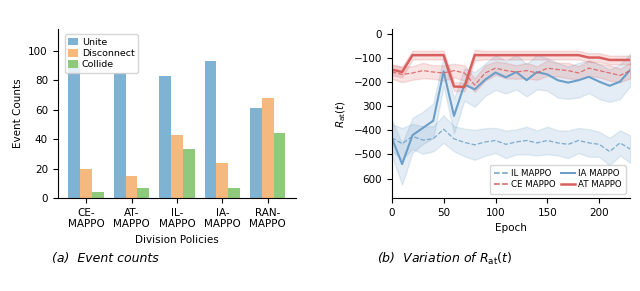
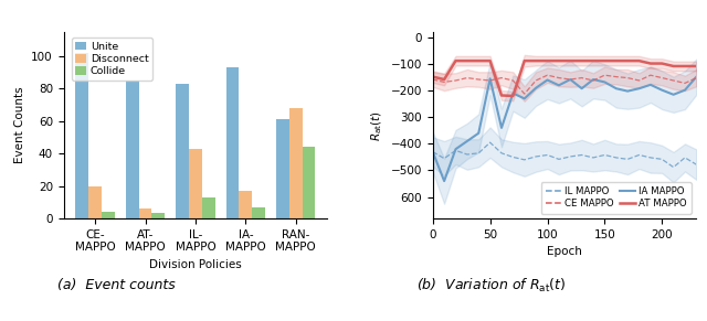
Unite/CE- MAPPO: 92 -> 102
Disconnect/AT- MAPPO: 15 -> 6
Collide/AT- MAPPO: 7 -> 3
Collide/IL- MAPPO: 33 -> 13
Disconnect/IA- MAPPO: 24 -> 17
